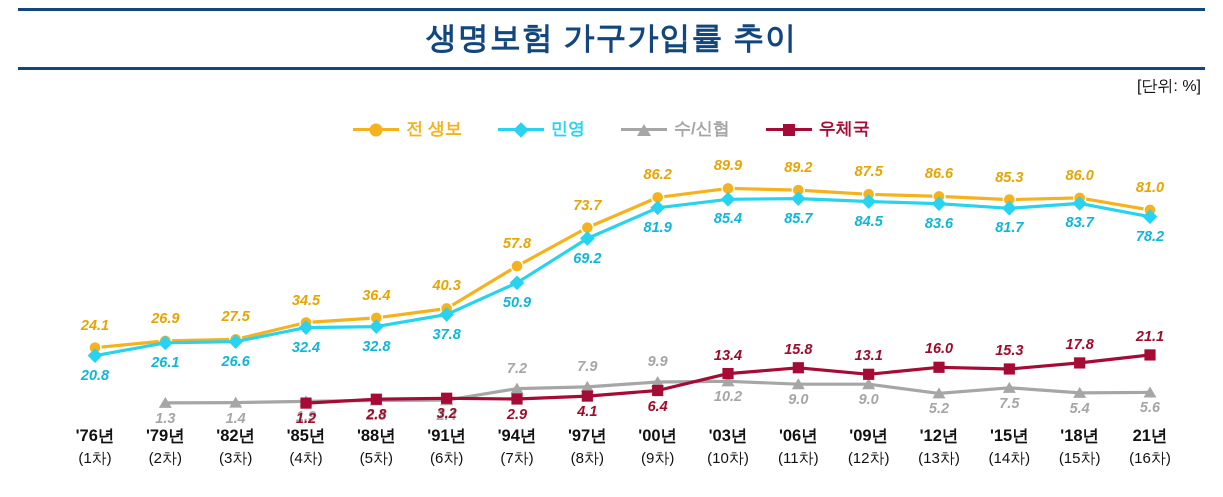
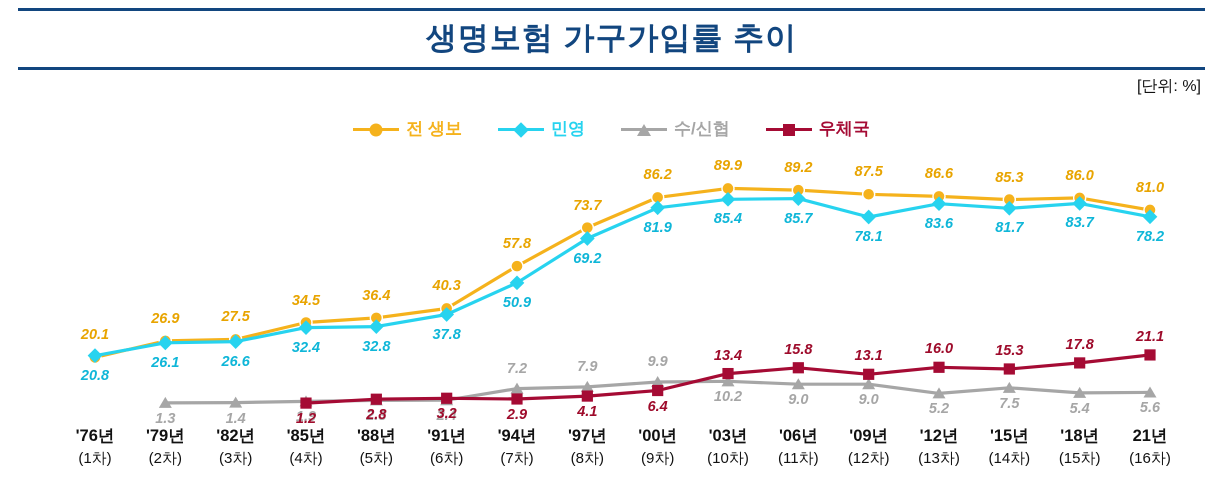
전 생보/'76년: 24.1 -> 20.1
민영/'09년: 84.5 -> 78.1
